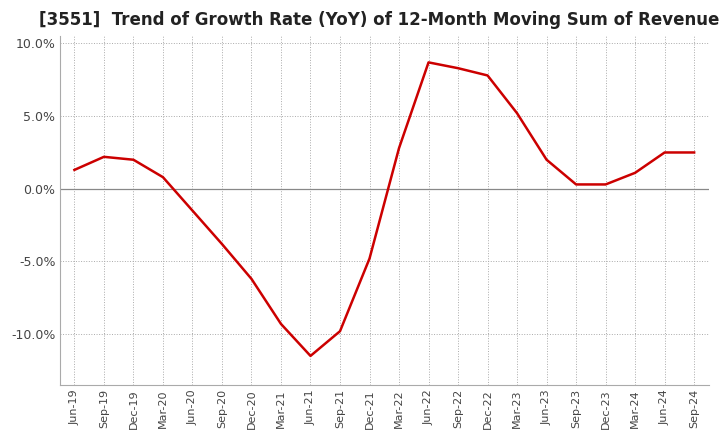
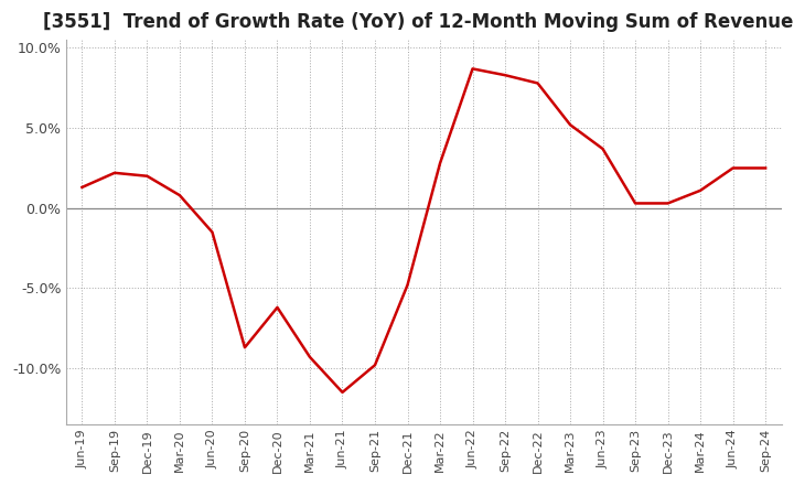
Sep-20: -3.8% -> -8.7%
Jun-23: 2.0% -> 3.7%
